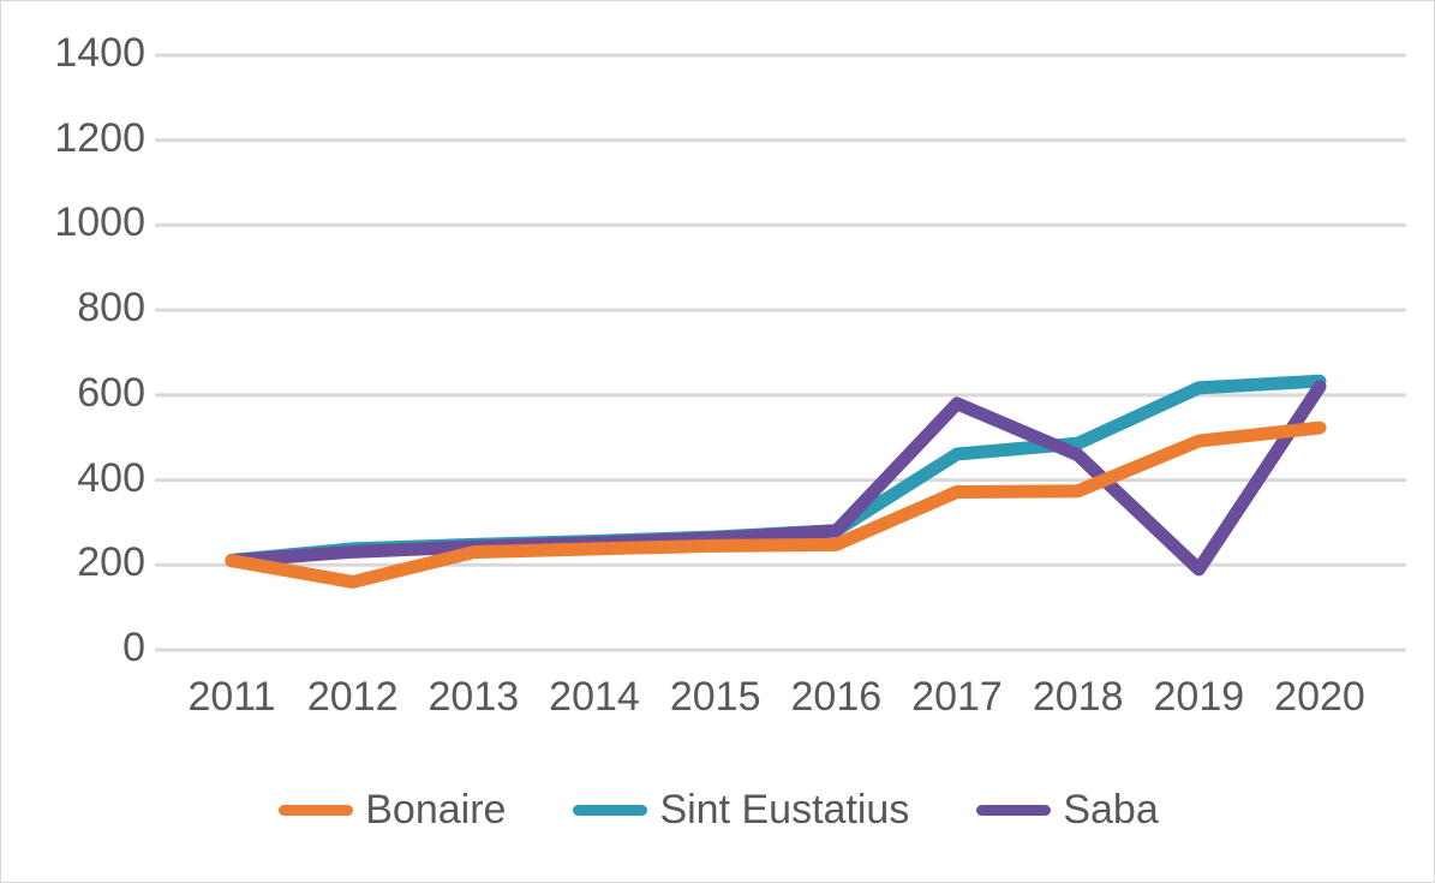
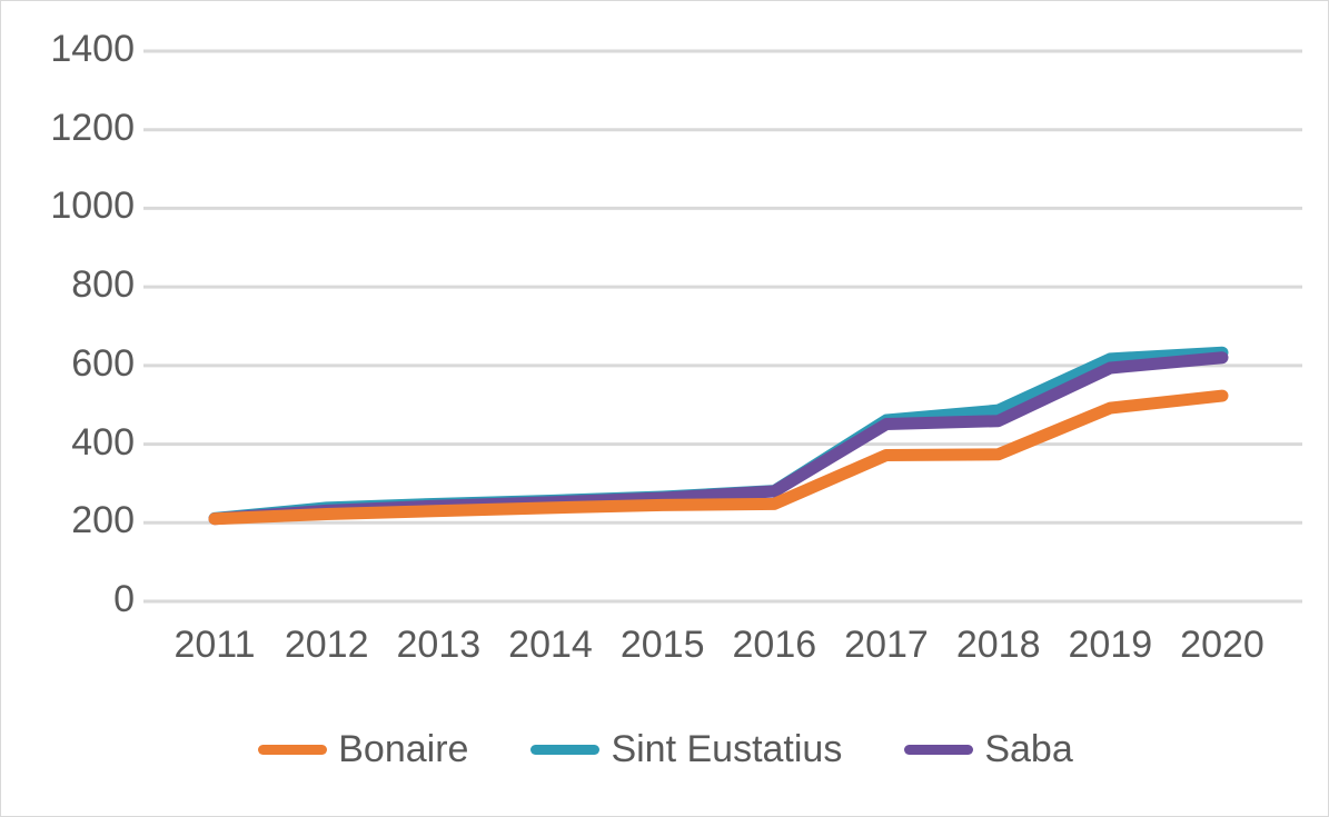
Bonaire/2012: 160 -> 220
Saba/2017: 580 -> 450
Saba/2019: 190 -> 590
